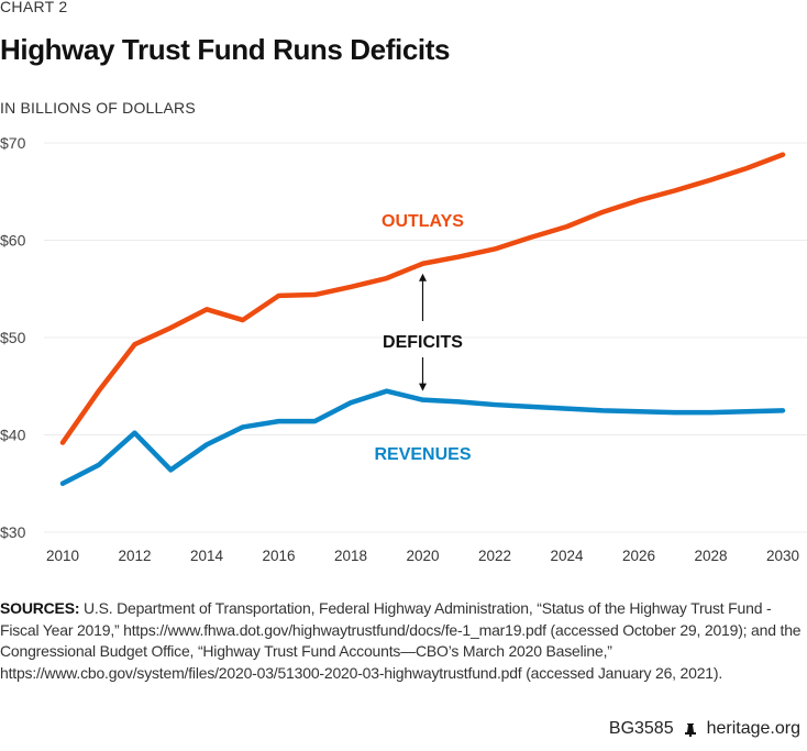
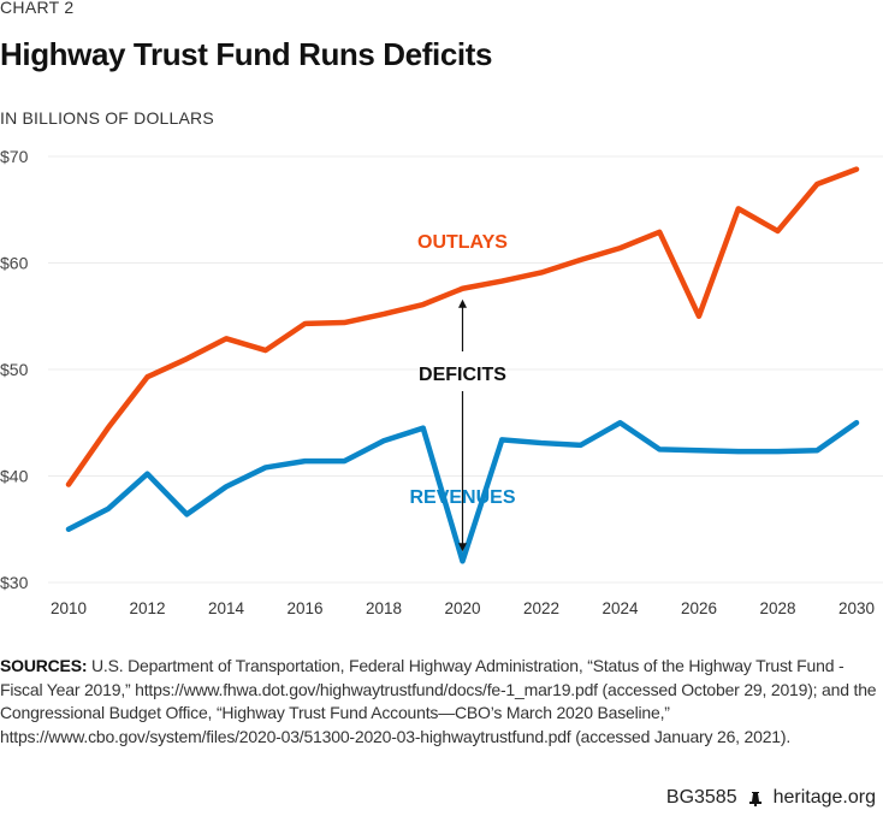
REVENUES/2020: $44 -> $32
REVENUES/2024: $43 -> $45
OUTLAYS/2026: $64 -> $55
OUTLAYS/2028: $66 -> $63
REVENUES/2030: $42 -> $45
